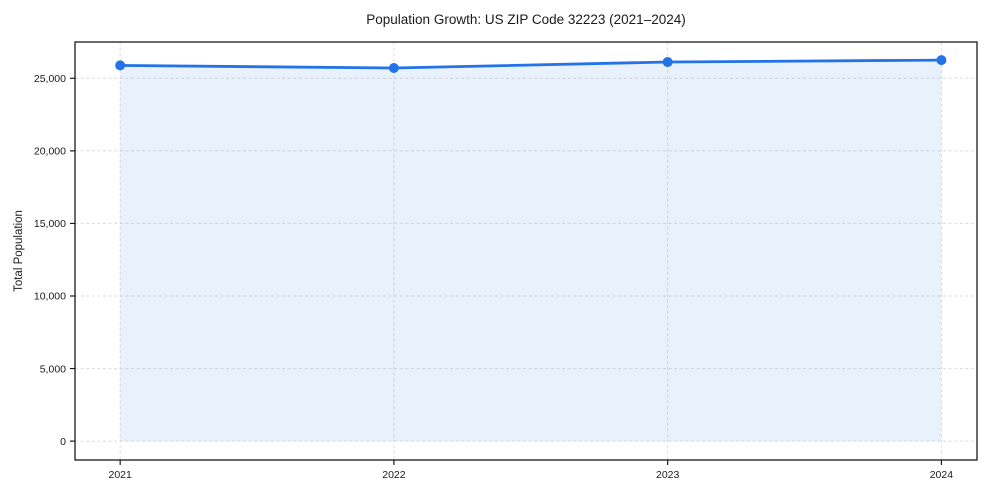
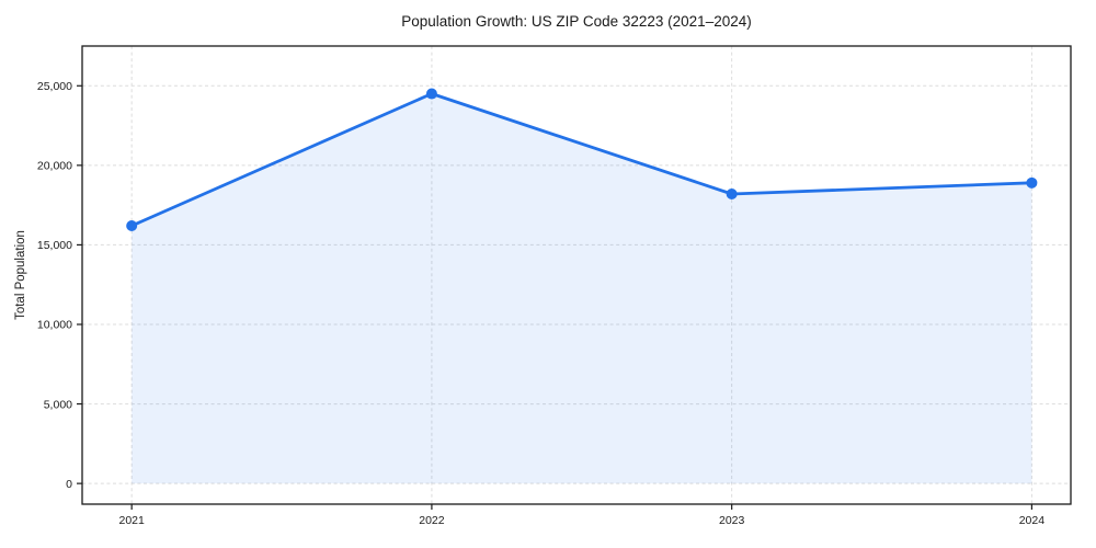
2021: 25900 -> 16200
2022: 25700 -> 24500
2023: 26100 -> 18200
2024: 26200 -> 18900
